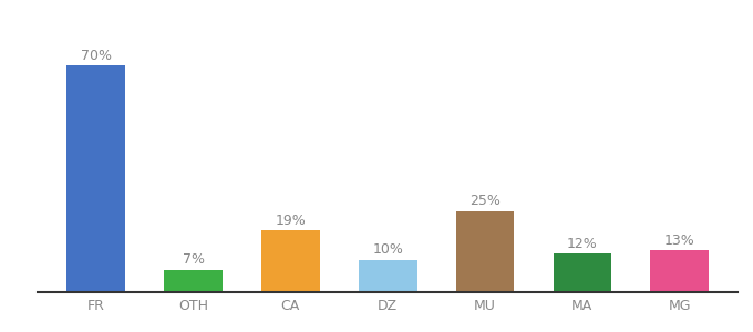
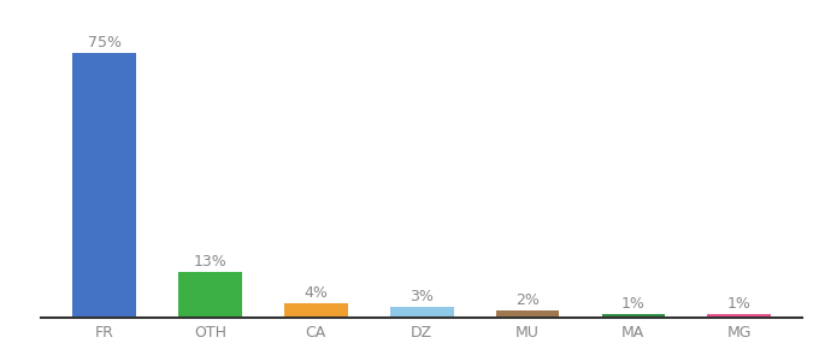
FR: 70% -> 75%
OTH: 7% -> 13%
CA: 19% -> 4%
DZ: 10% -> 3%
MU: 25% -> 2%
MA: 12% -> 1%
MG: 13% -> 1%
